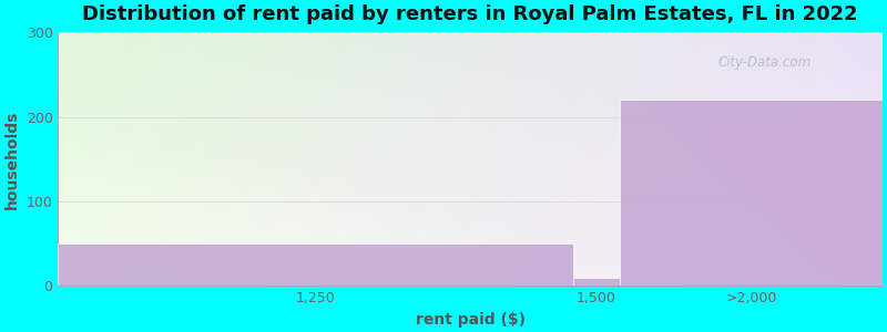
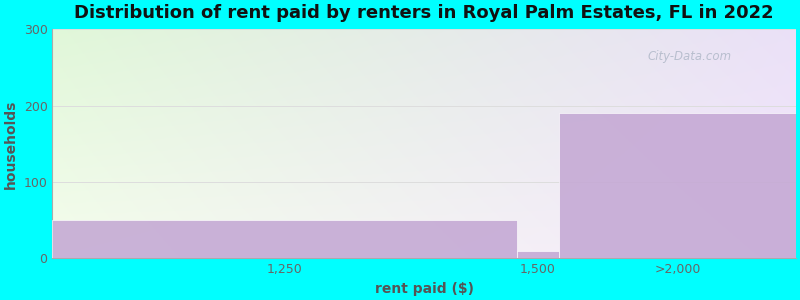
>2,000: 220 -> 190
